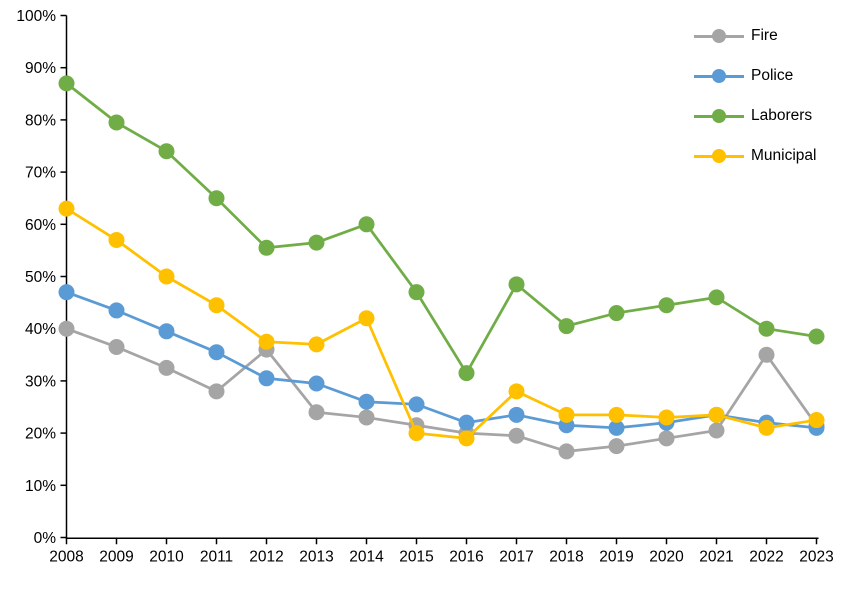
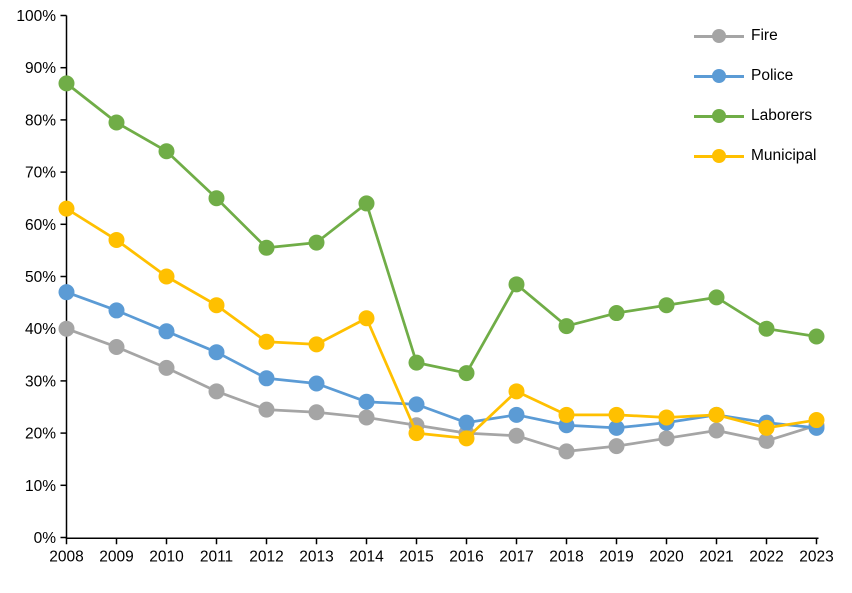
Fire/2012: 36% -> 24%
Laborers/2014: 60% -> 64%
Laborers/2015: 47% -> 34%
Fire/2022: 35% -> 18%
